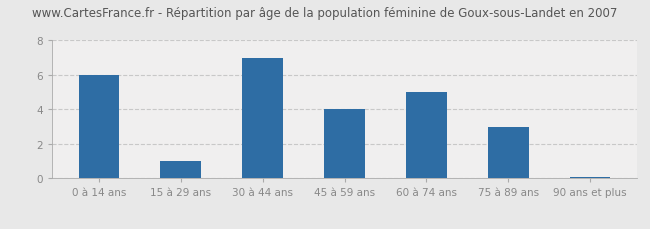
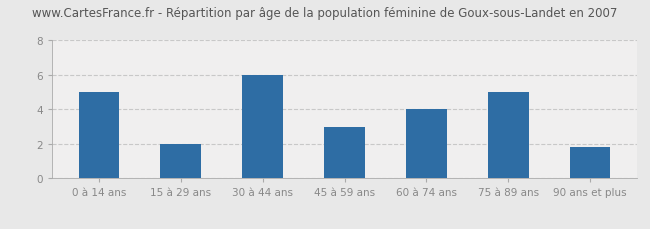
0 à 14 ans: 6.0 -> 5.0
15 à 29 ans: 1.0 -> 2.0
30 à 44 ans: 7.0 -> 6.0
45 à 59 ans: 4.0 -> 3.0
60 à 74 ans: 5.0 -> 4.0
75 à 89 ans: 3.0 -> 5.0
90 ans et plus: 0.1 -> 1.8
